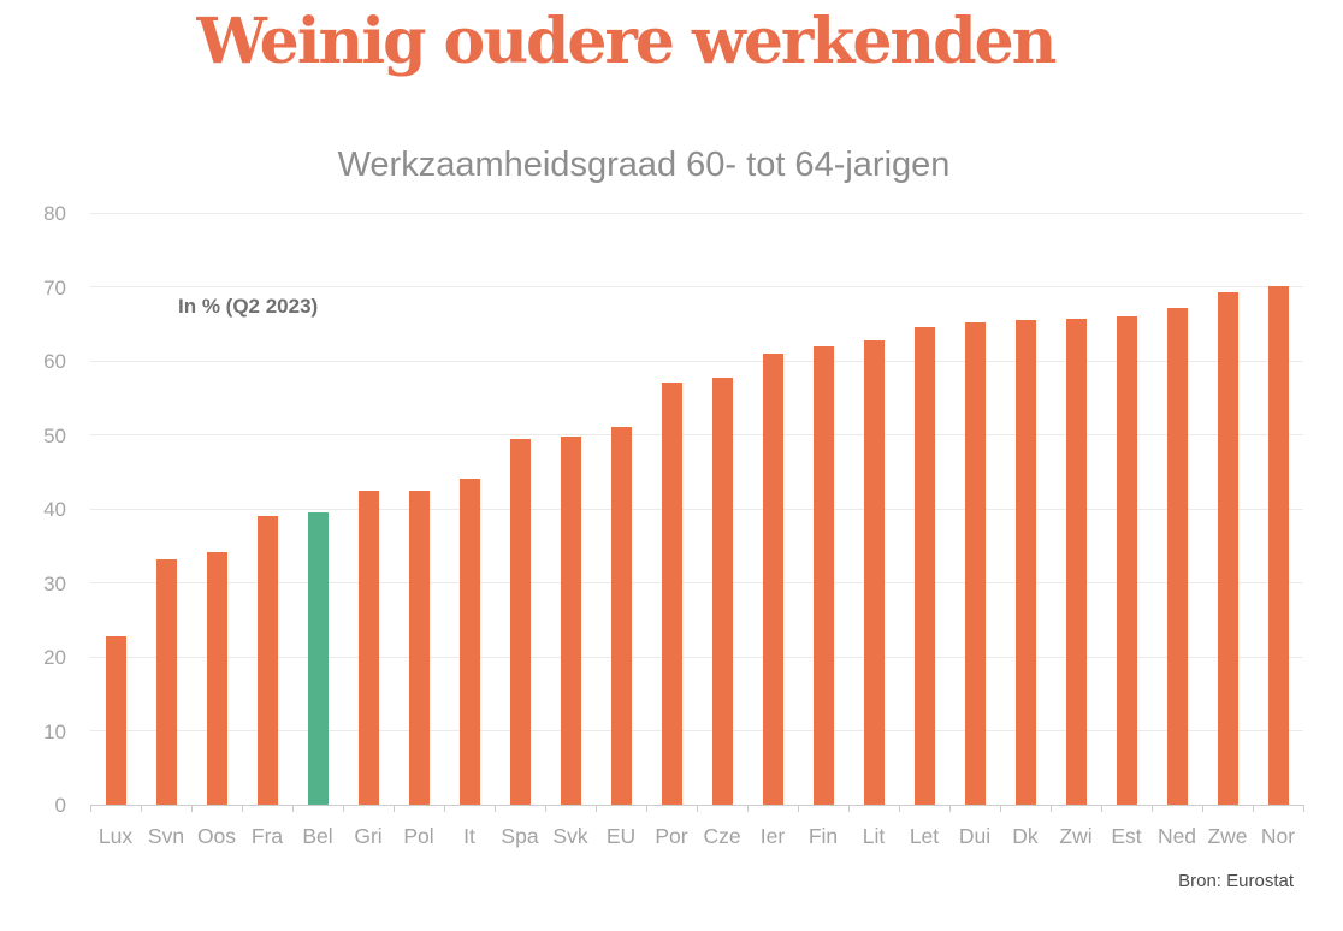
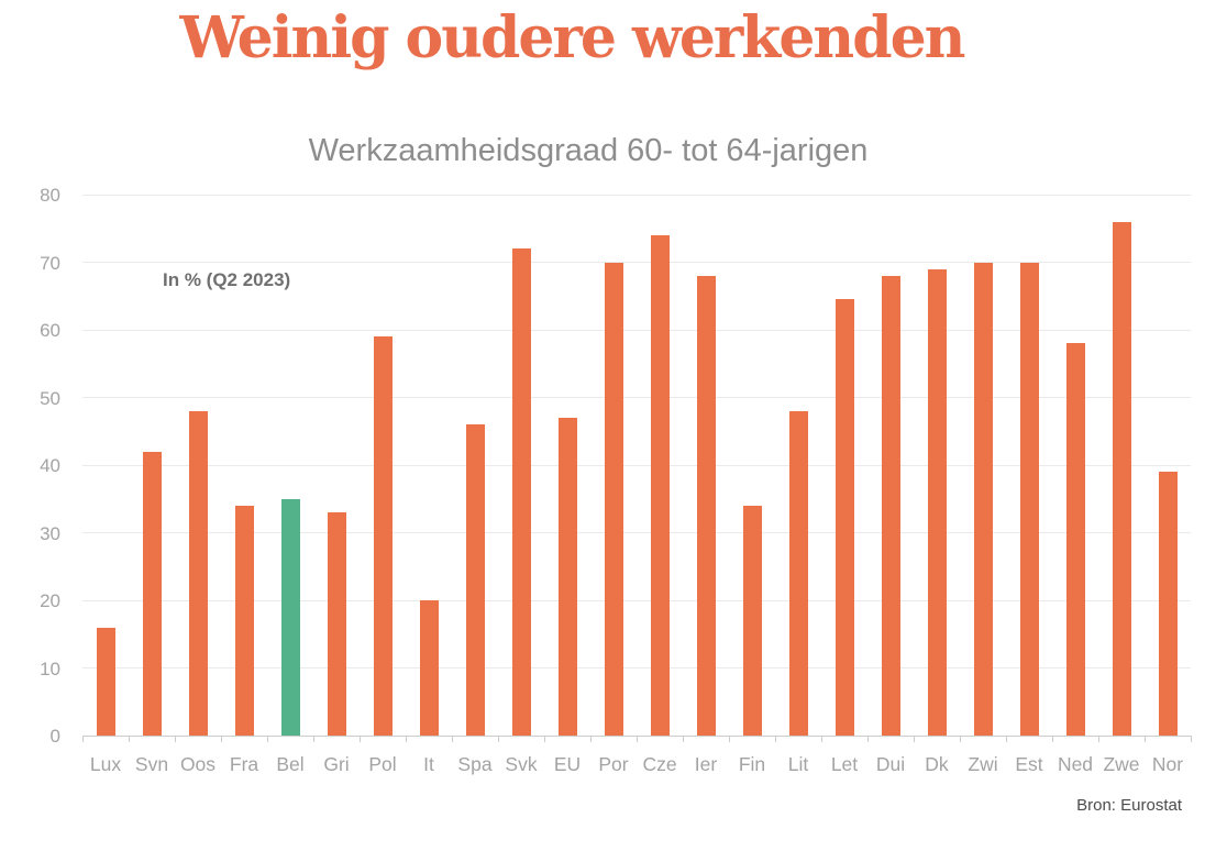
Lux: 23 -> 16
Svn: 33 -> 42
Oos: 34 -> 48
Fra: 39 -> 34
Bel: 40 -> 35
Gri: 42 -> 33
Pol: 42 -> 59
It: 44 -> 20
Spa: 50 -> 46
Svk: 50 -> 72
EU: 51 -> 47
Por: 57 -> 70
Cze: 58 -> 74
Ier: 61 -> 68
Fin: 62 -> 34
Lit: 63 -> 48
Dui: 65 -> 68
Dk: 66 -> 69
Zwi: 66 -> 70
Est: 66 -> 70
Ned: 67 -> 58
Zwe: 69 -> 76
Nor: 70 -> 39
